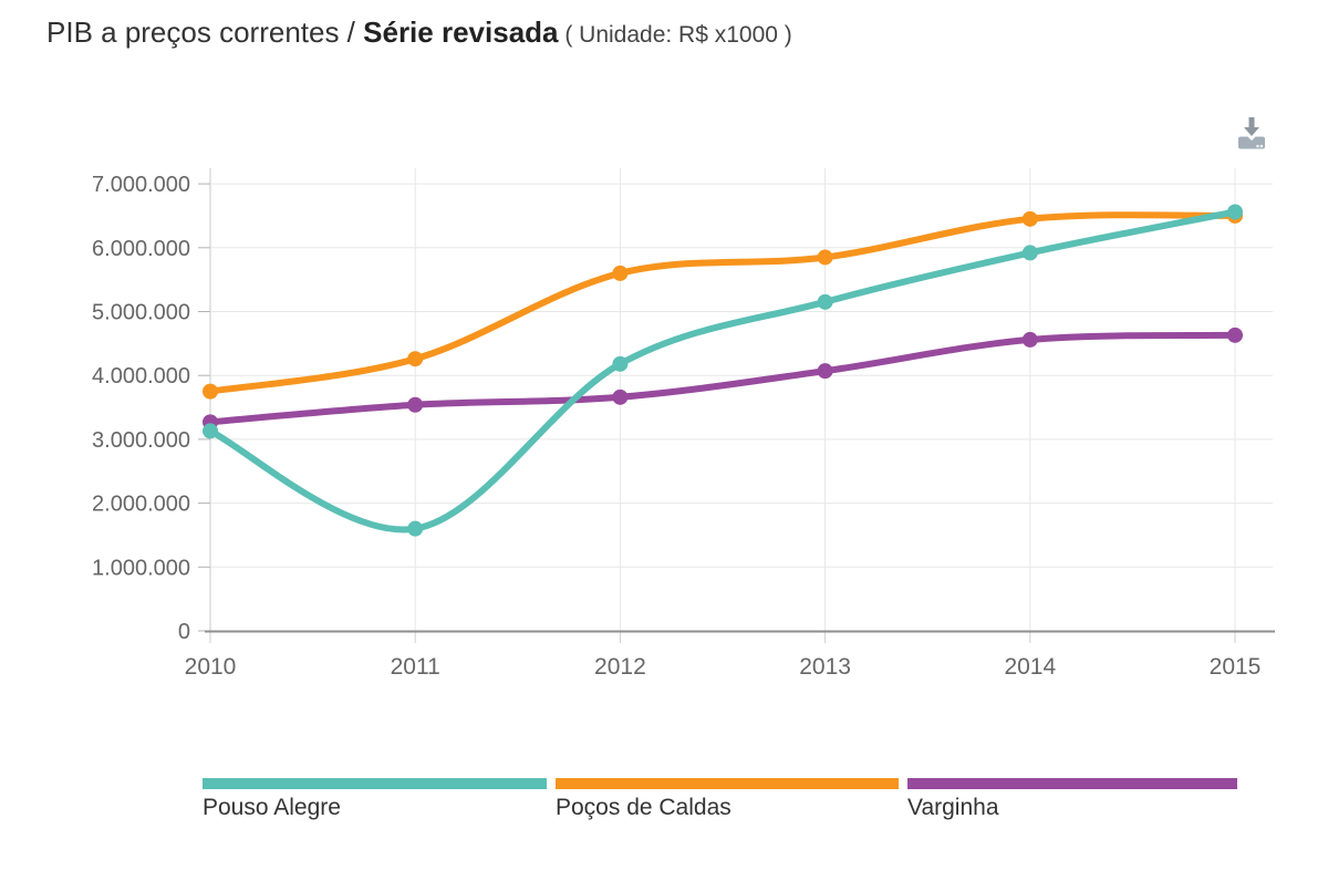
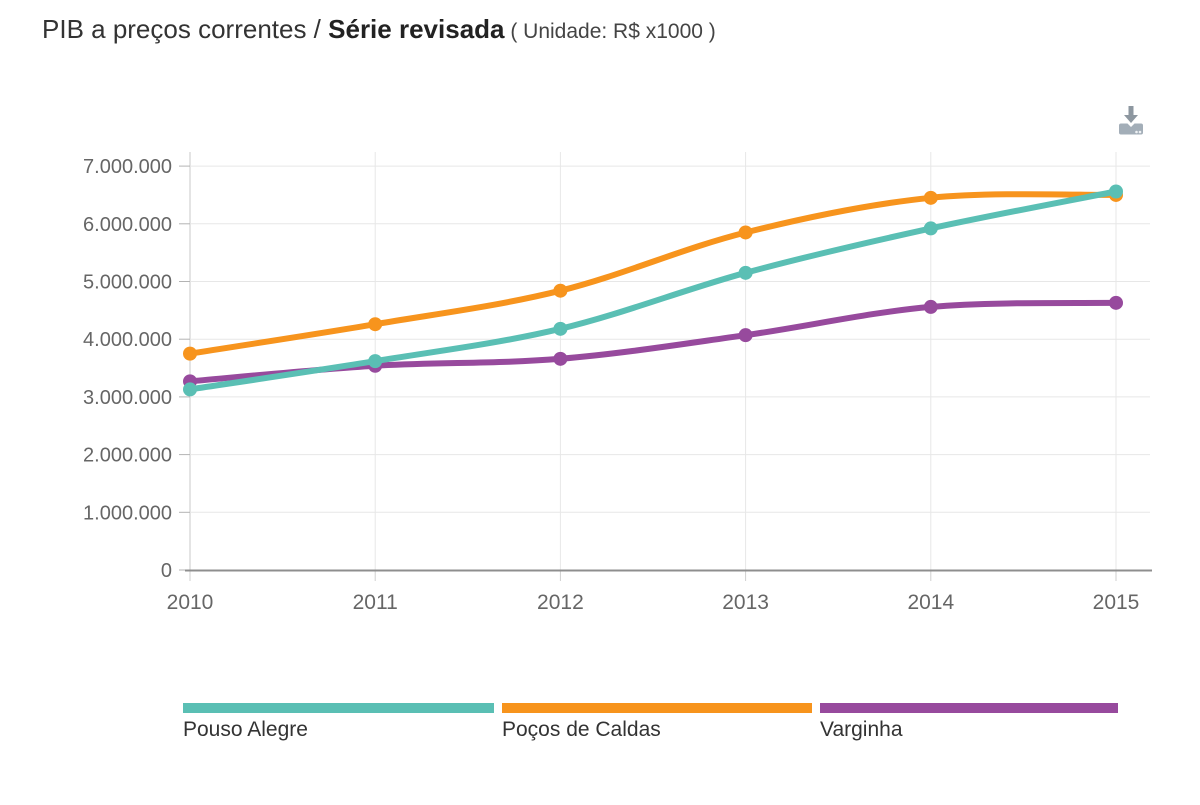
Pouso Alegre/2011: 1600000 -> 3600000
Poços de Caldas/2012: 5600000 -> 4800000
